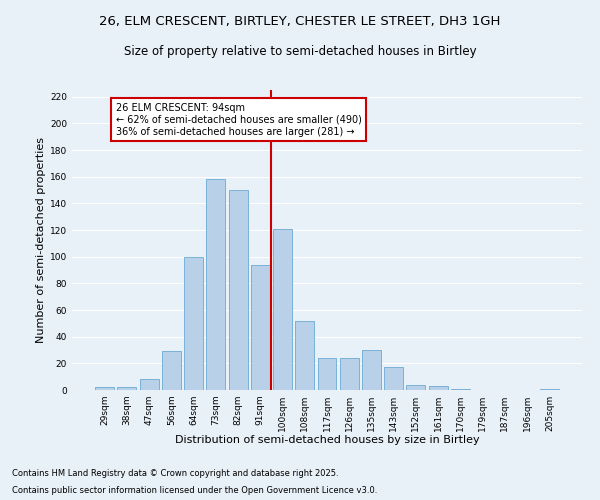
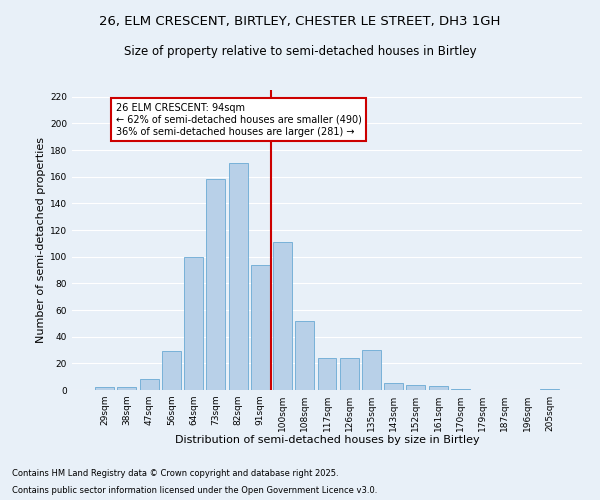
82sqm: 150 -> 170
100sqm: 121 -> 111
143sqm: 17 -> 5
